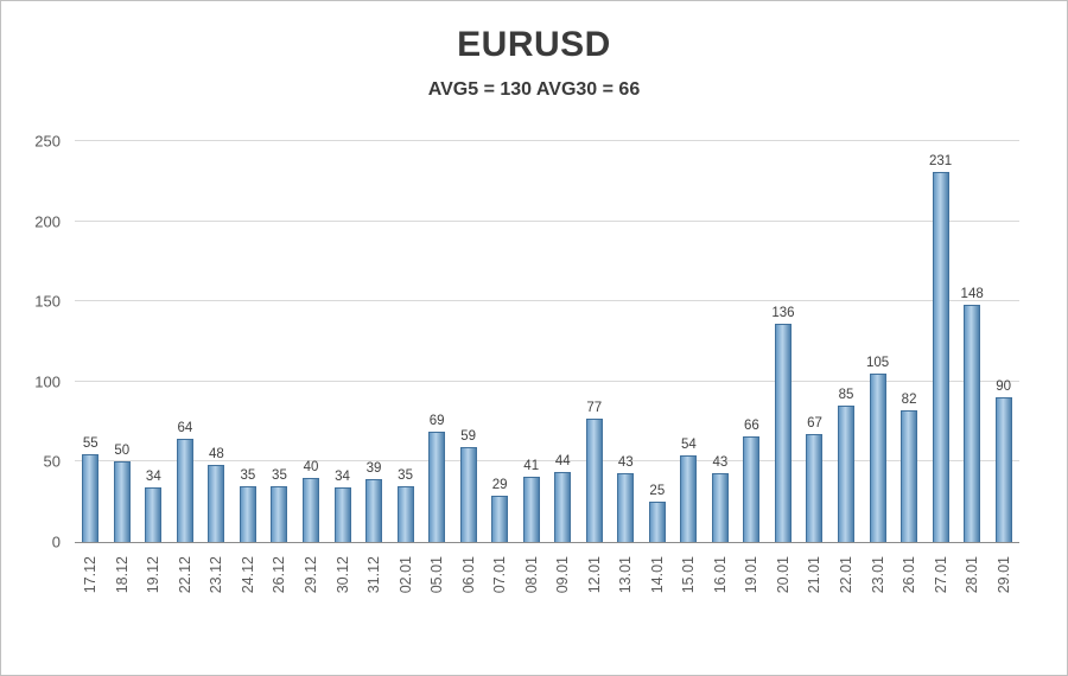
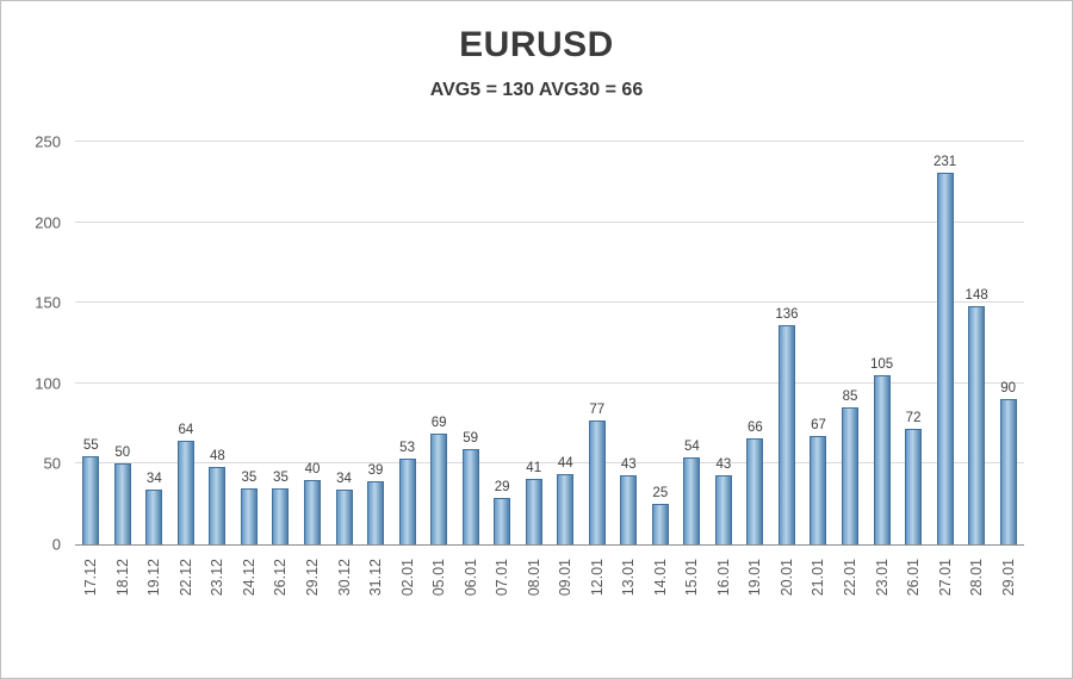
02.01: 35 -> 53
26.01: 82 -> 72
